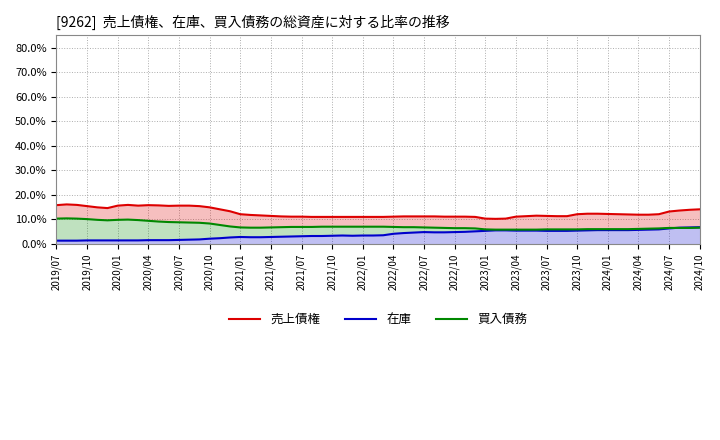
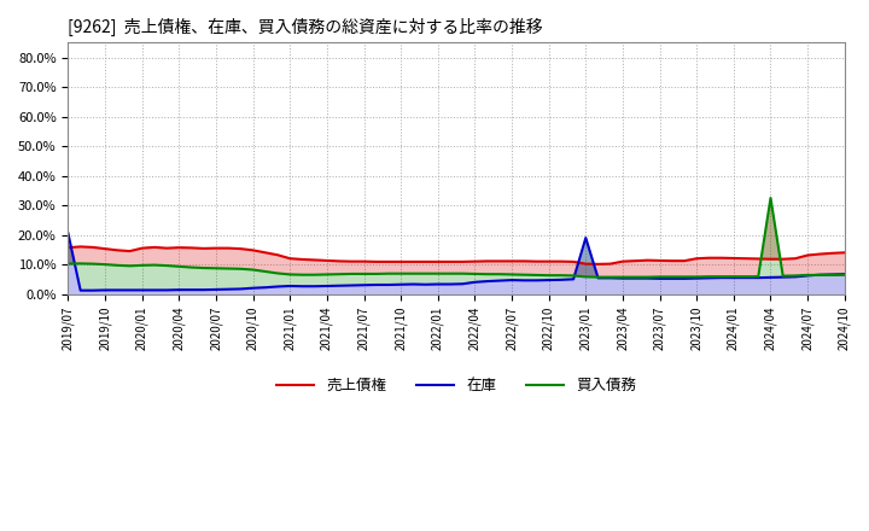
在庫/2019/07: 1.2% -> 20.5%
在庫/2023/01: 5.2% -> 19.0%
買入債務/2024/04: 6.0% -> 32.5%
